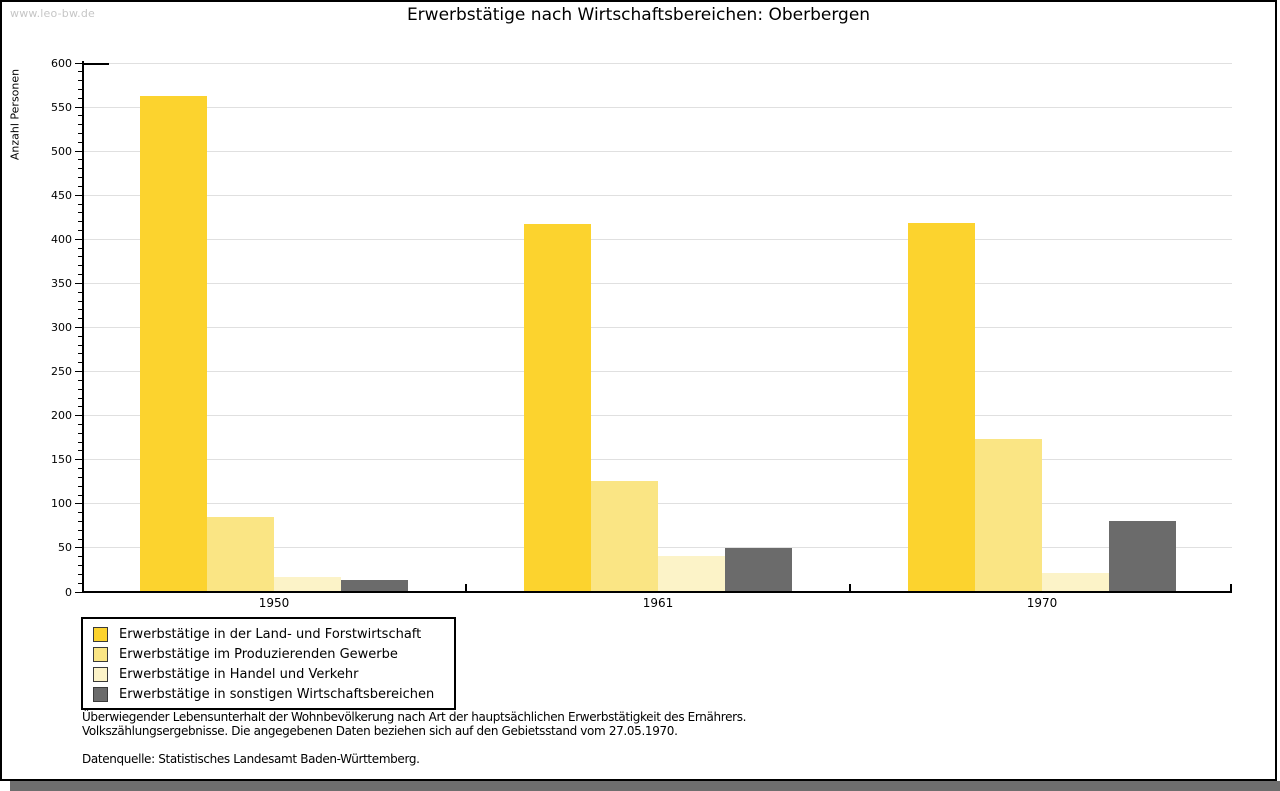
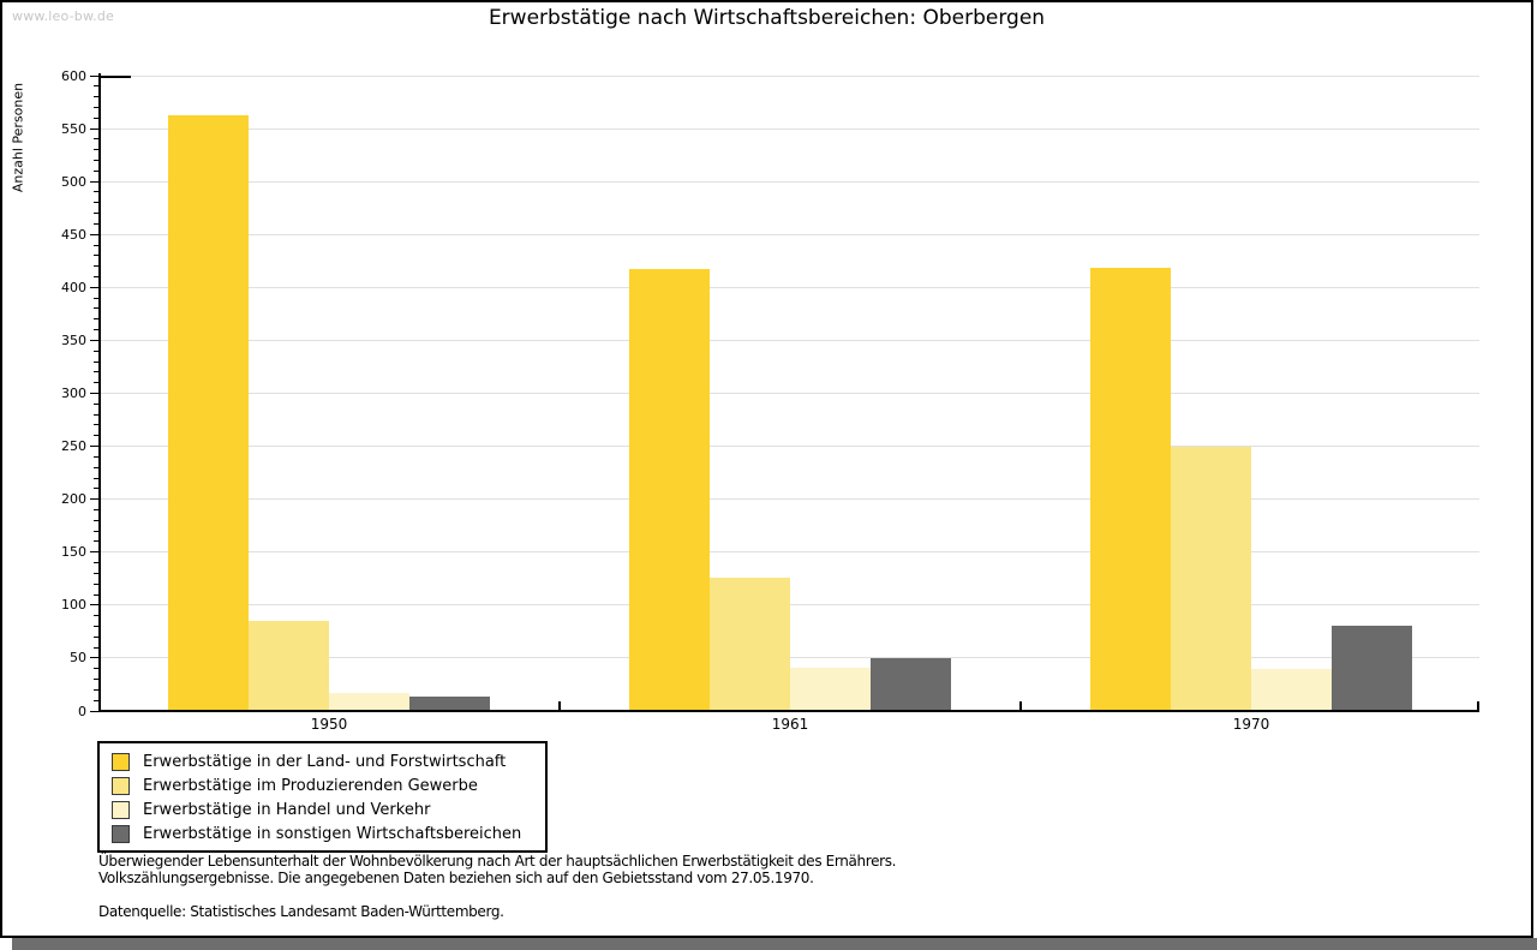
Erwerbstätige im Produzierenden Gewerbe/1970: 170 -> 250
Erwerbstätige in Handel und Verkehr/1970: 20 -> 40
